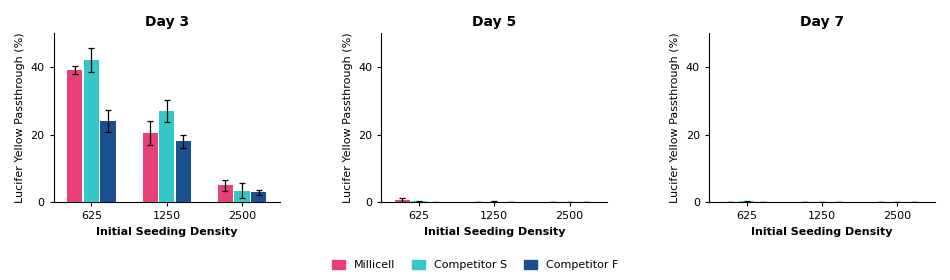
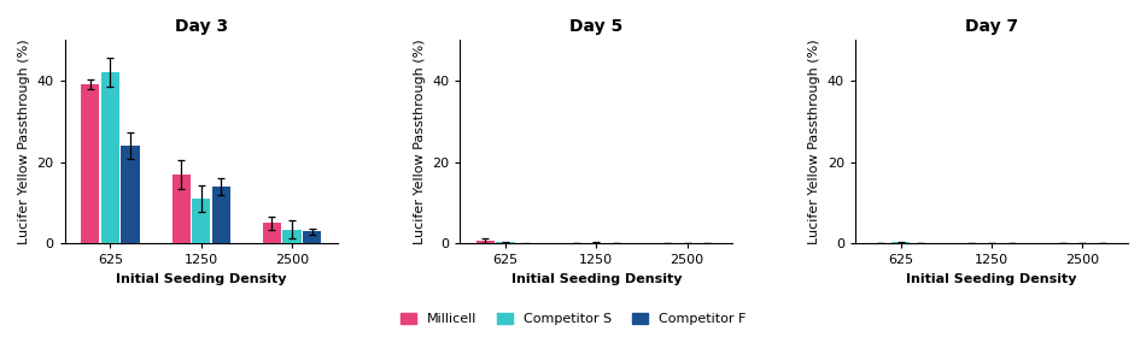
Day 3/Millicell/1250: 20.5 -> 17.0
Day 3/Competitor S/1250: 27.0 -> 11.0
Day 3/Competitor F/1250: 18 -> 14
